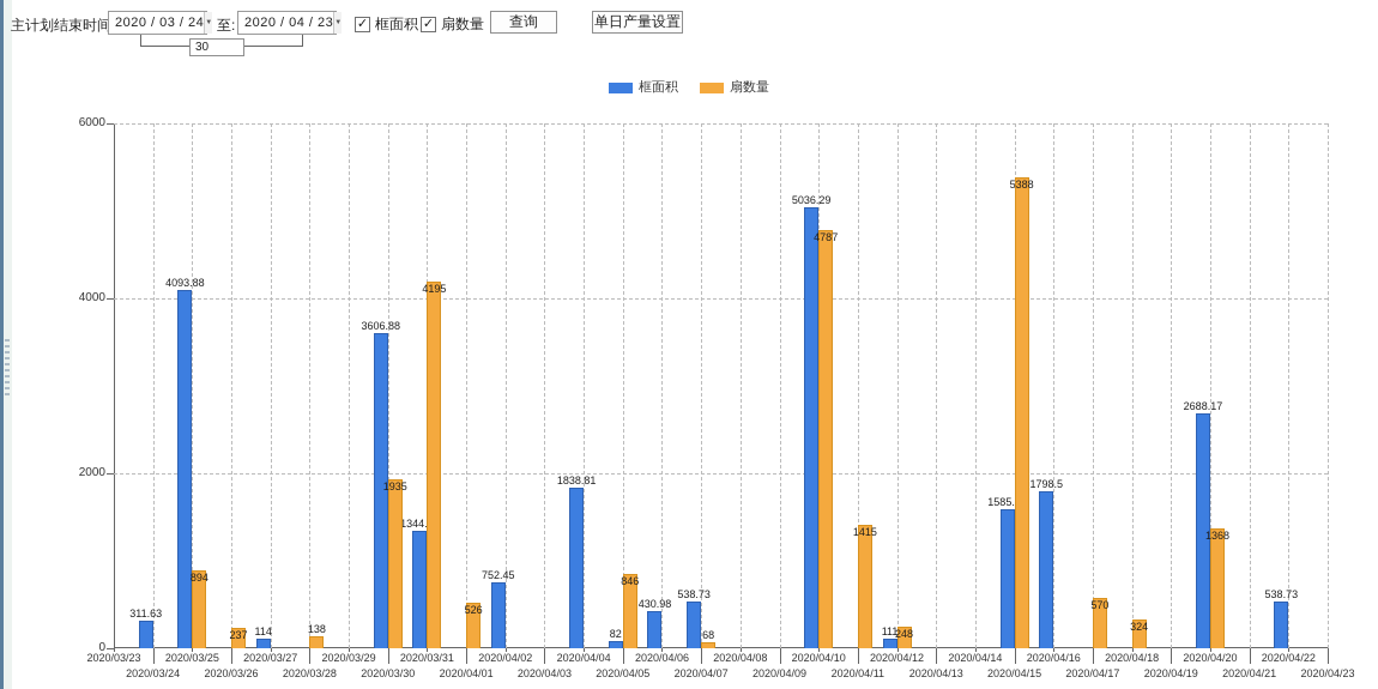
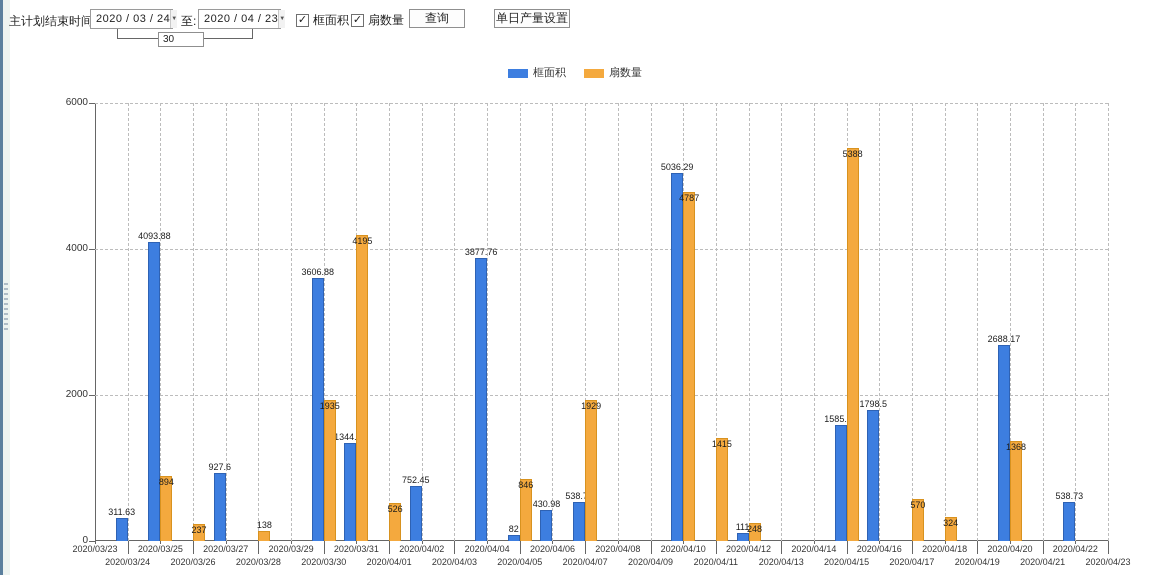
框面积/2020/03/27: 114 -> 927.6
框面积/2020/04/04: 1838.81 -> 3877.76
扇数量/2020/04/07: 68 -> 1929
